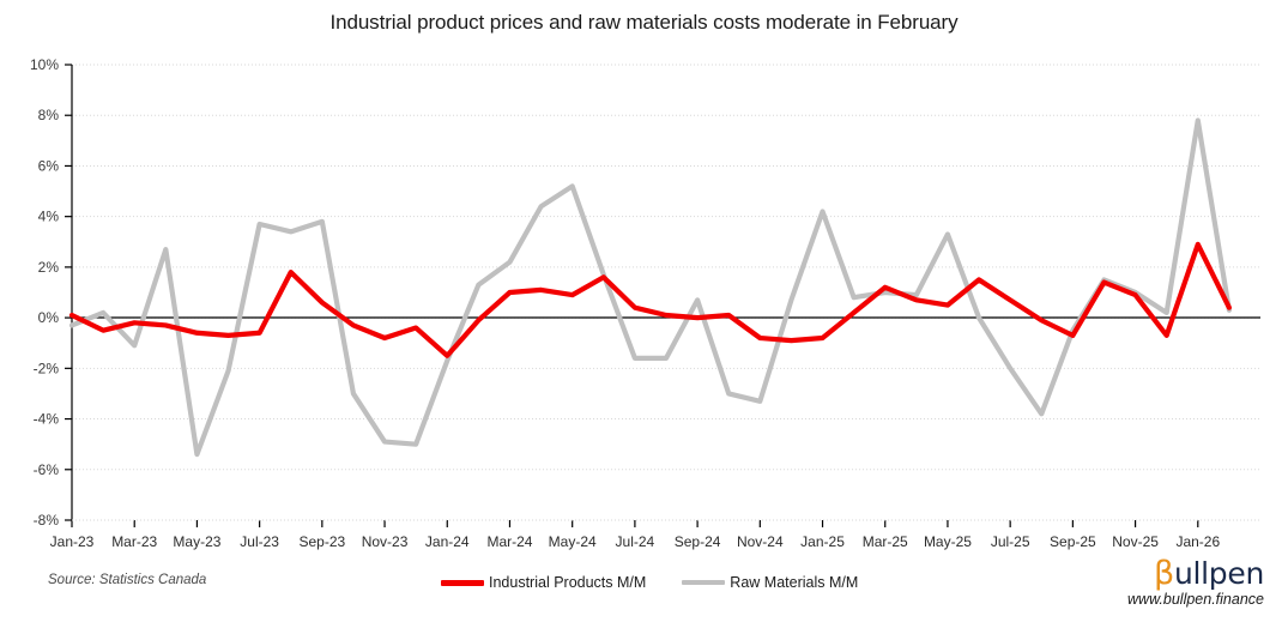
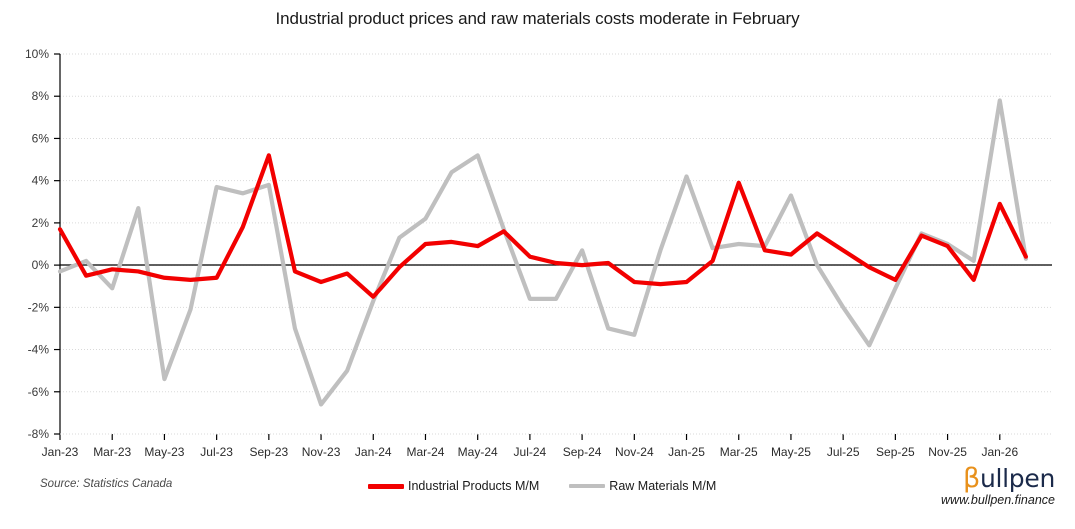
Industrial Products M/M/Jan-23: 0.1% -> 1.7%
Industrial Products M/M/Sep-23: 0.6% -> 5.2%
Raw Materials M/M/Nov-23: -4.9% -> -6.6%
Industrial Products M/M/Mar-25: 1.2% -> 3.9%
Raw Materials M/M/Sep-25: -0.5% -> -1.1%
